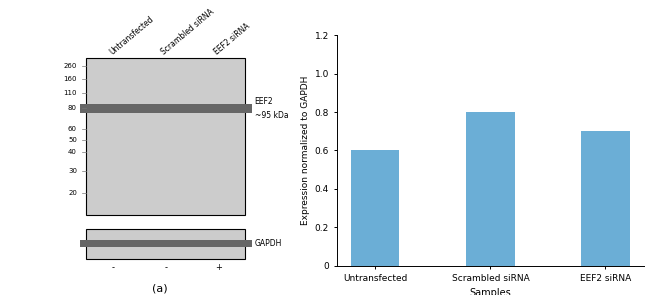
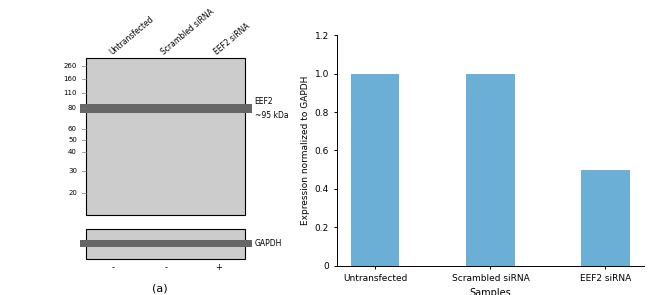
Untransfected: 0.6 -> 1.0
Scrambled siRNA: 0.8 -> 1.0
EEF2 siRNA: 0.7 -> 0.5
